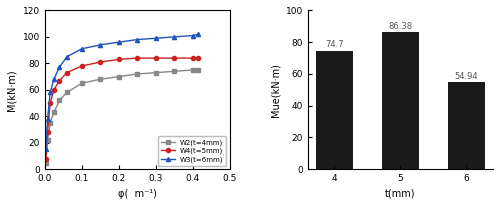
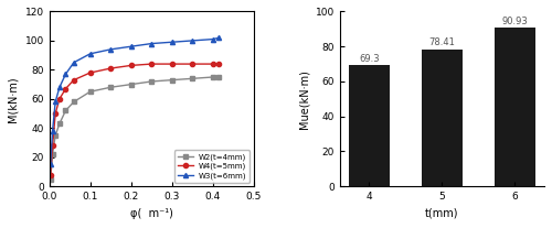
4: 74.7 -> 69.3
5: 86.38 -> 78.41
6: 54.94 -> 90.93
